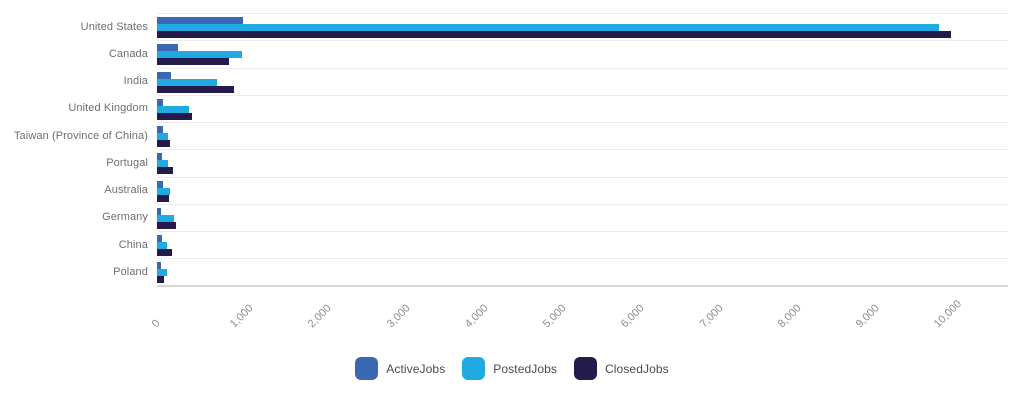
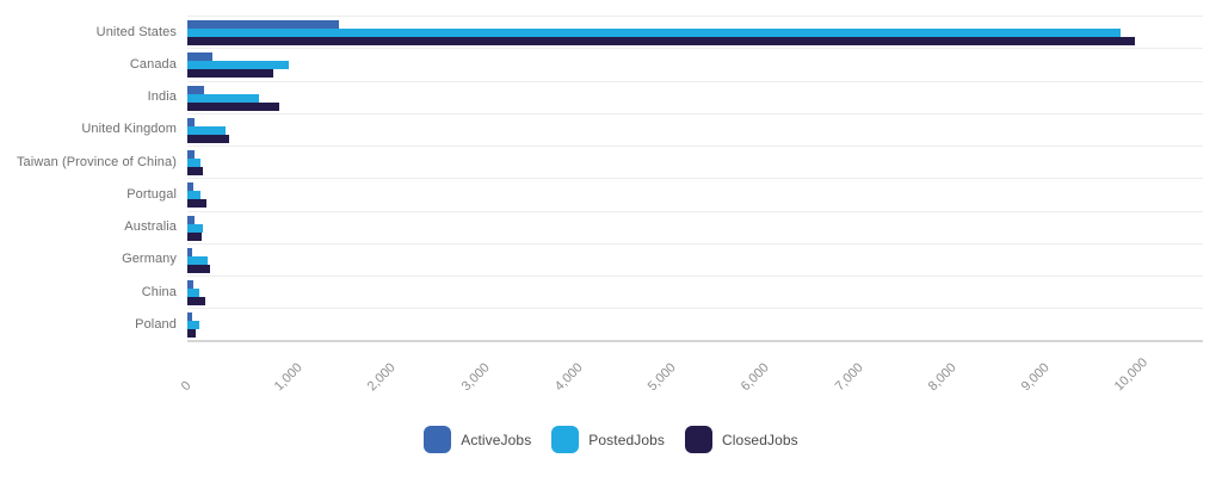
ActiveJobs/United States: 1100 -> 1600
